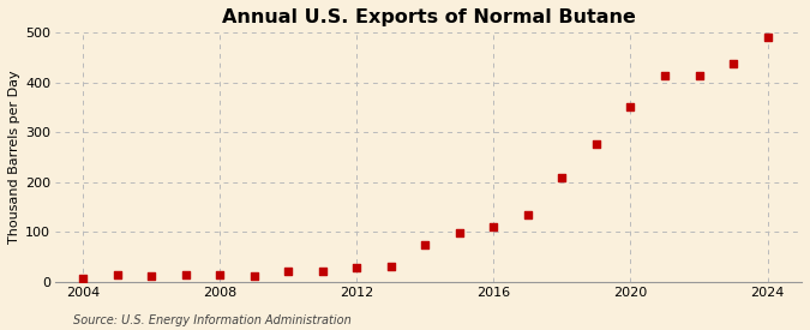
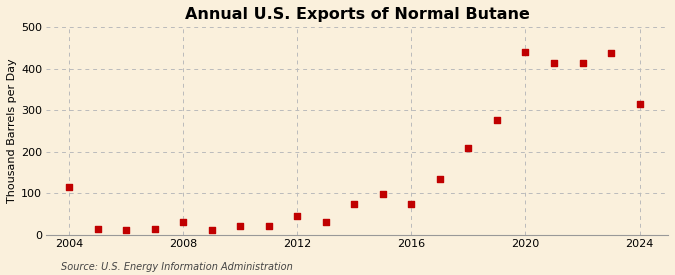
2004: 7 -> 115
2008: 13 -> 30
2012: 27 -> 45
2016: 110 -> 75
2020: 352 -> 440
2024: 492 -> 315
